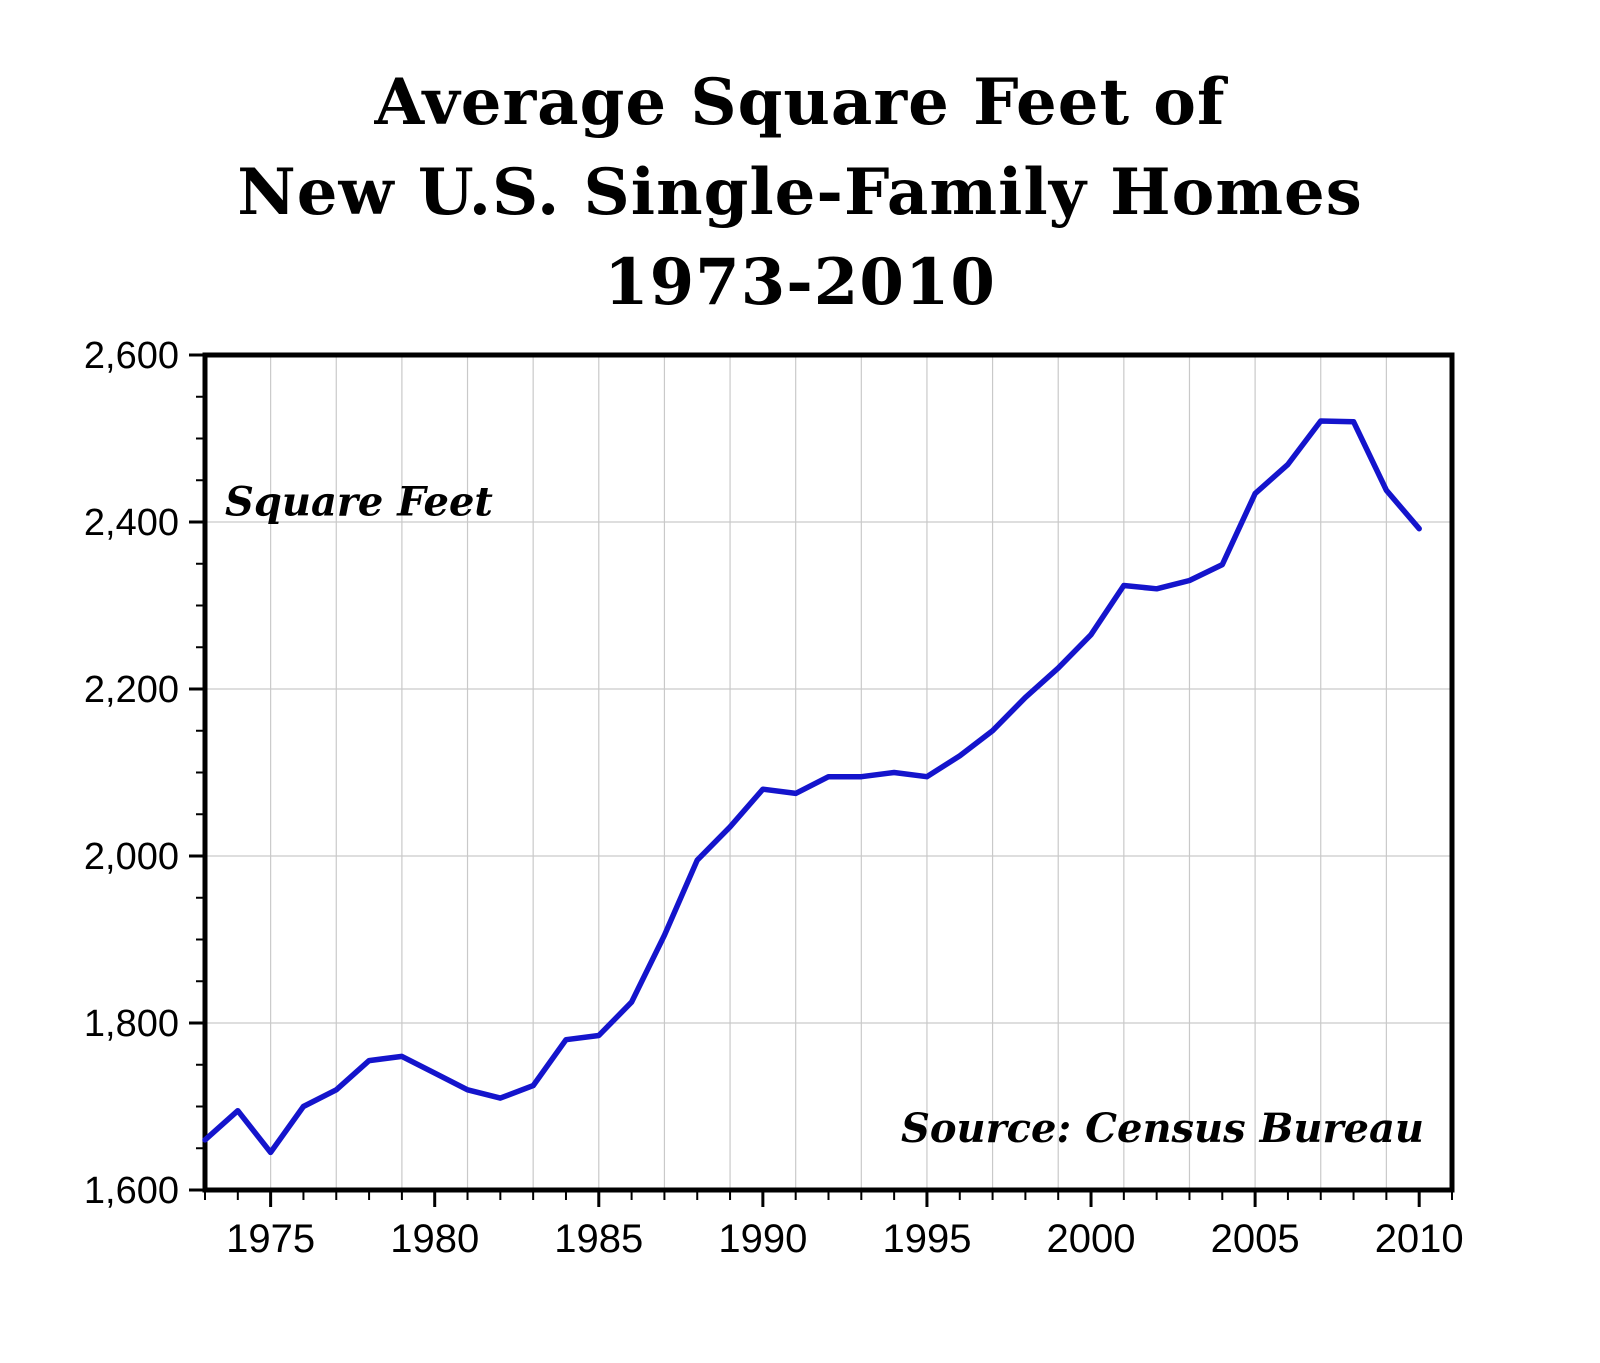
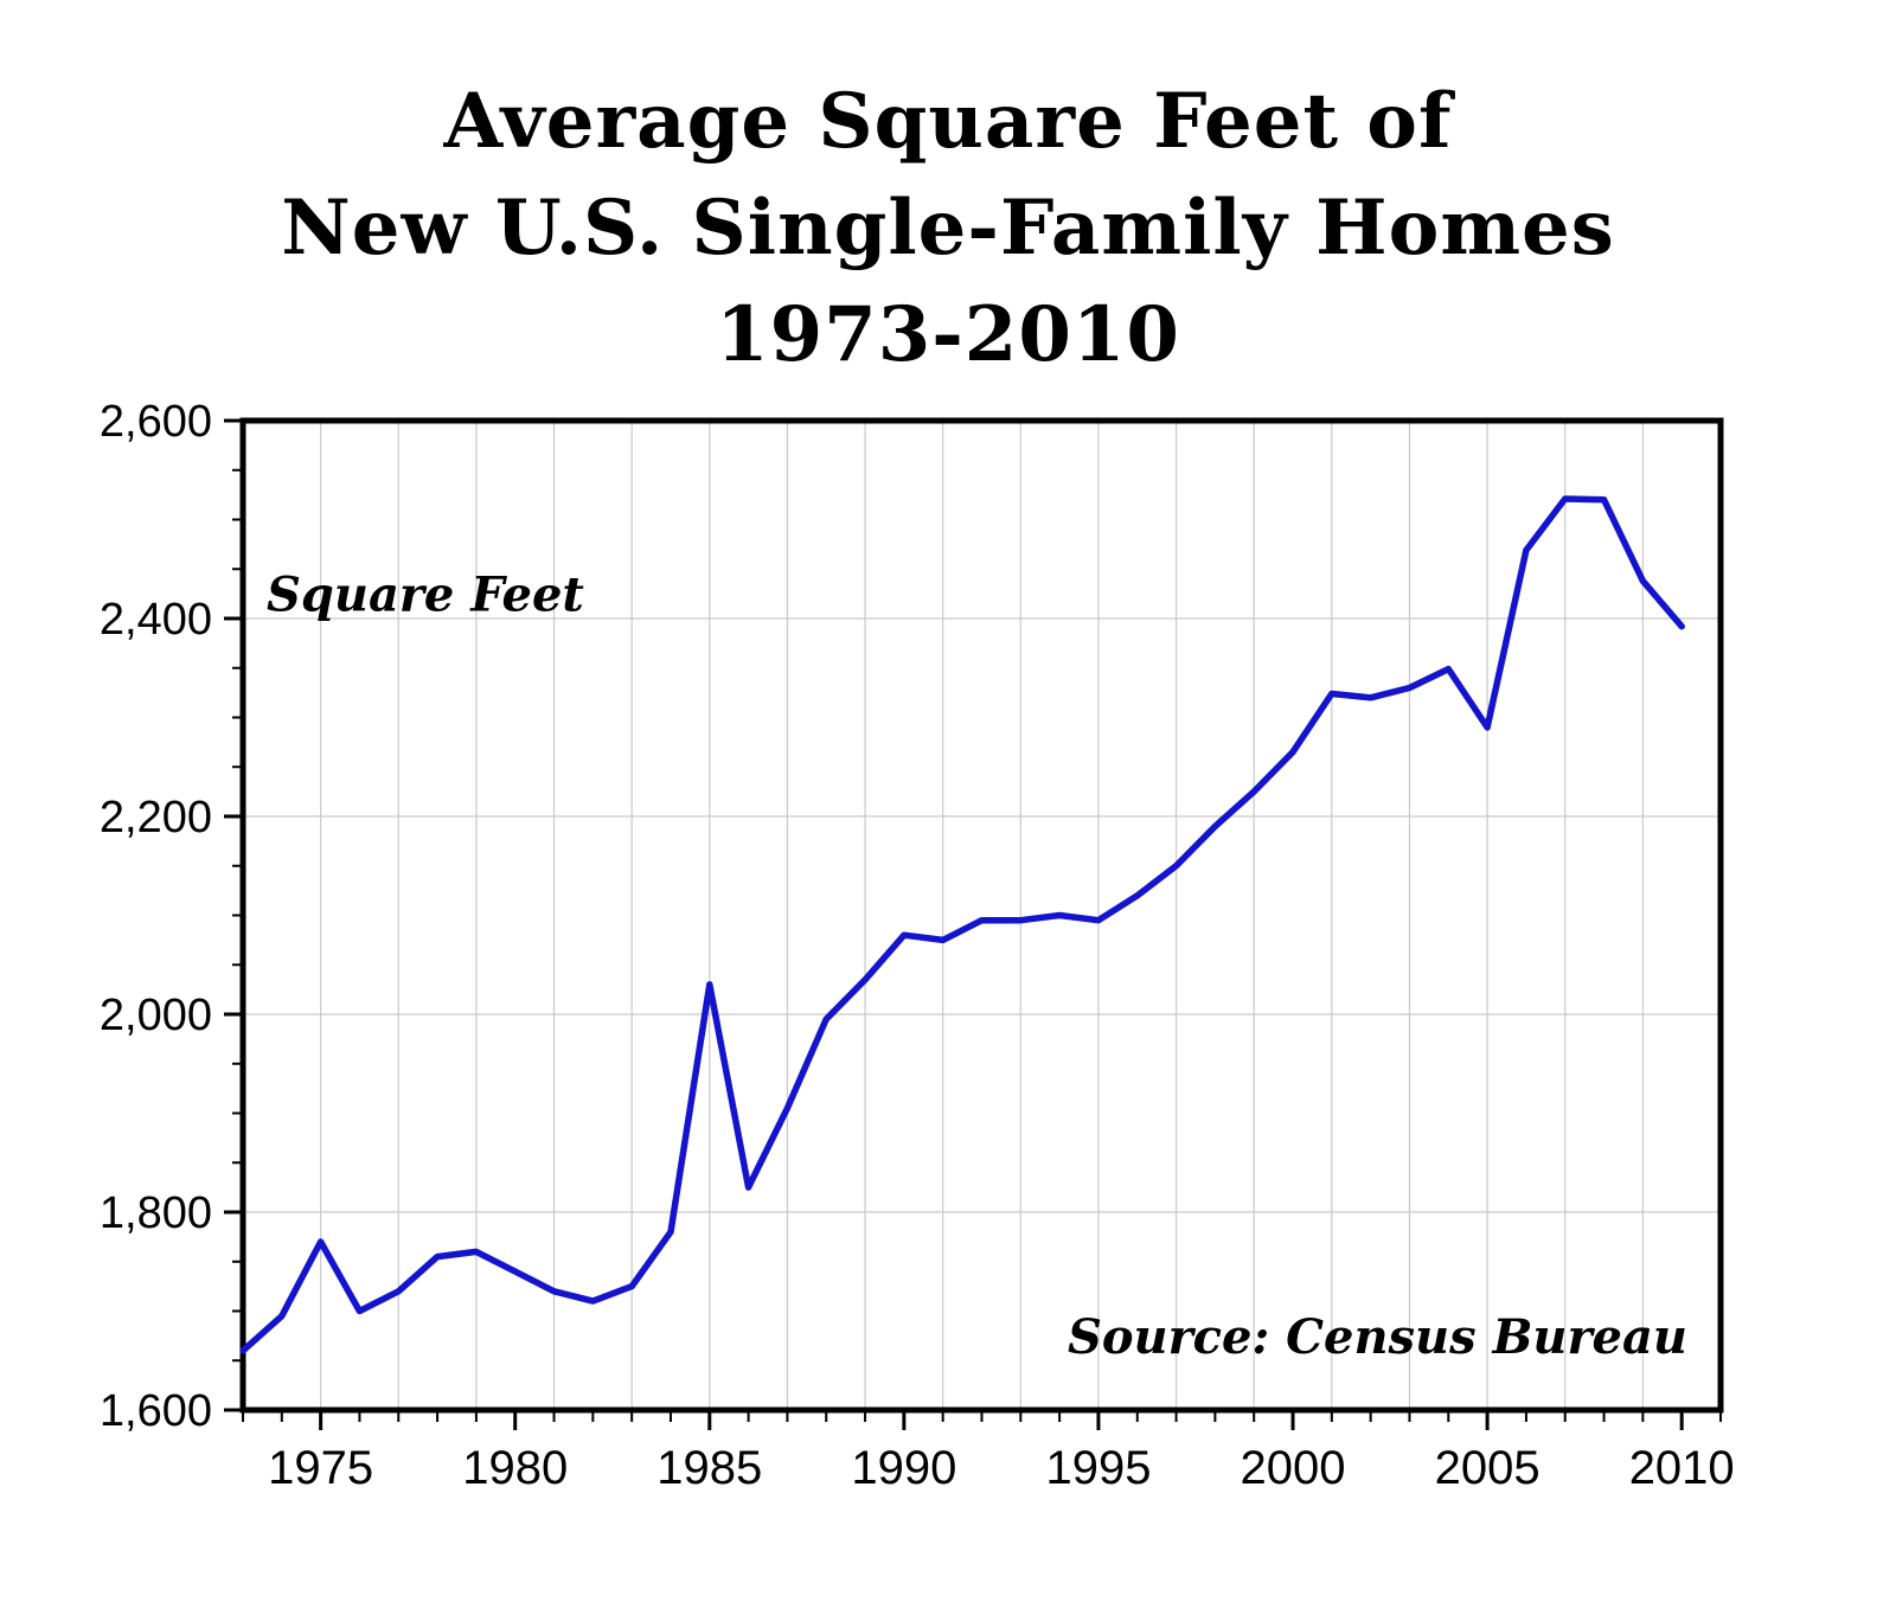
1975: 1640 -> 1770
1985: 1780 -> 2030
2005: 2430 -> 2290
